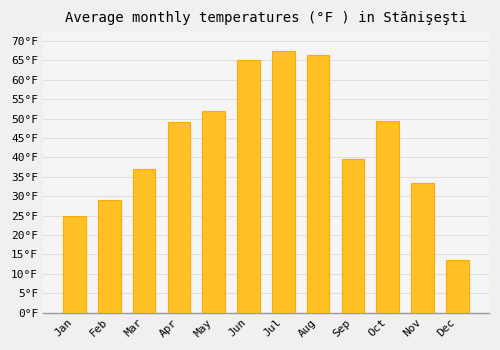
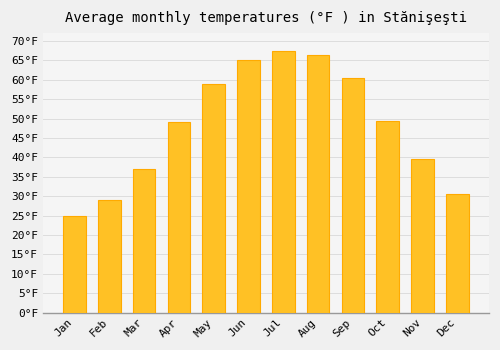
May: 52.0°F -> 59.0°F
Sep: 39.5°F -> 60.5°F
Nov: 33.5°F -> 39.5°F
Dec: 13.5°F -> 30.5°F
